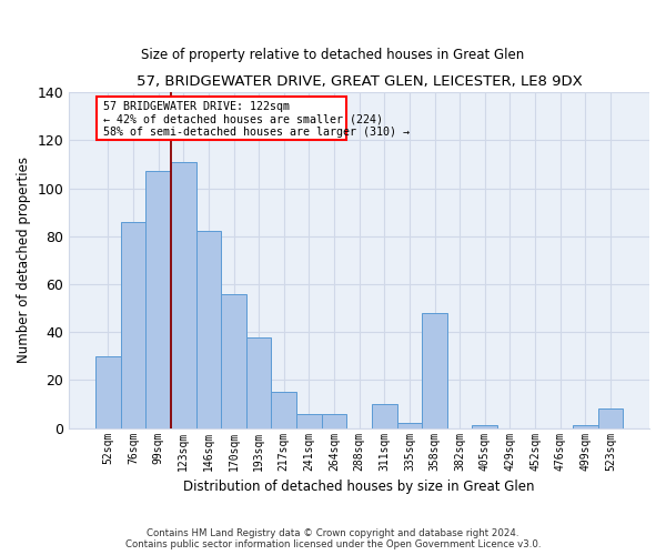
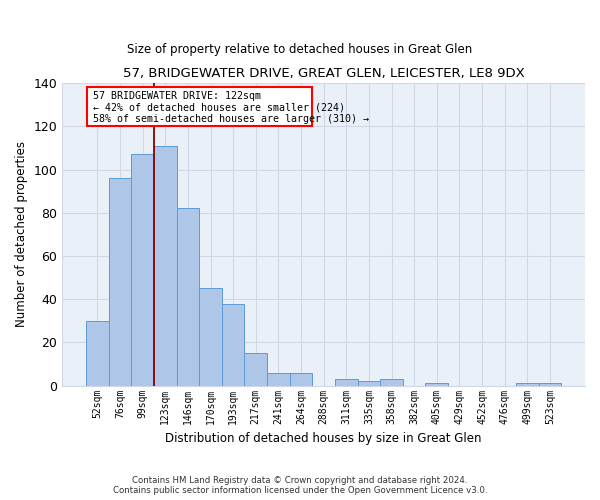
76sqm: 86 -> 96
170sqm: 56 -> 45
311sqm: 10 -> 3
358sqm: 48 -> 3
523sqm: 8 -> 1
